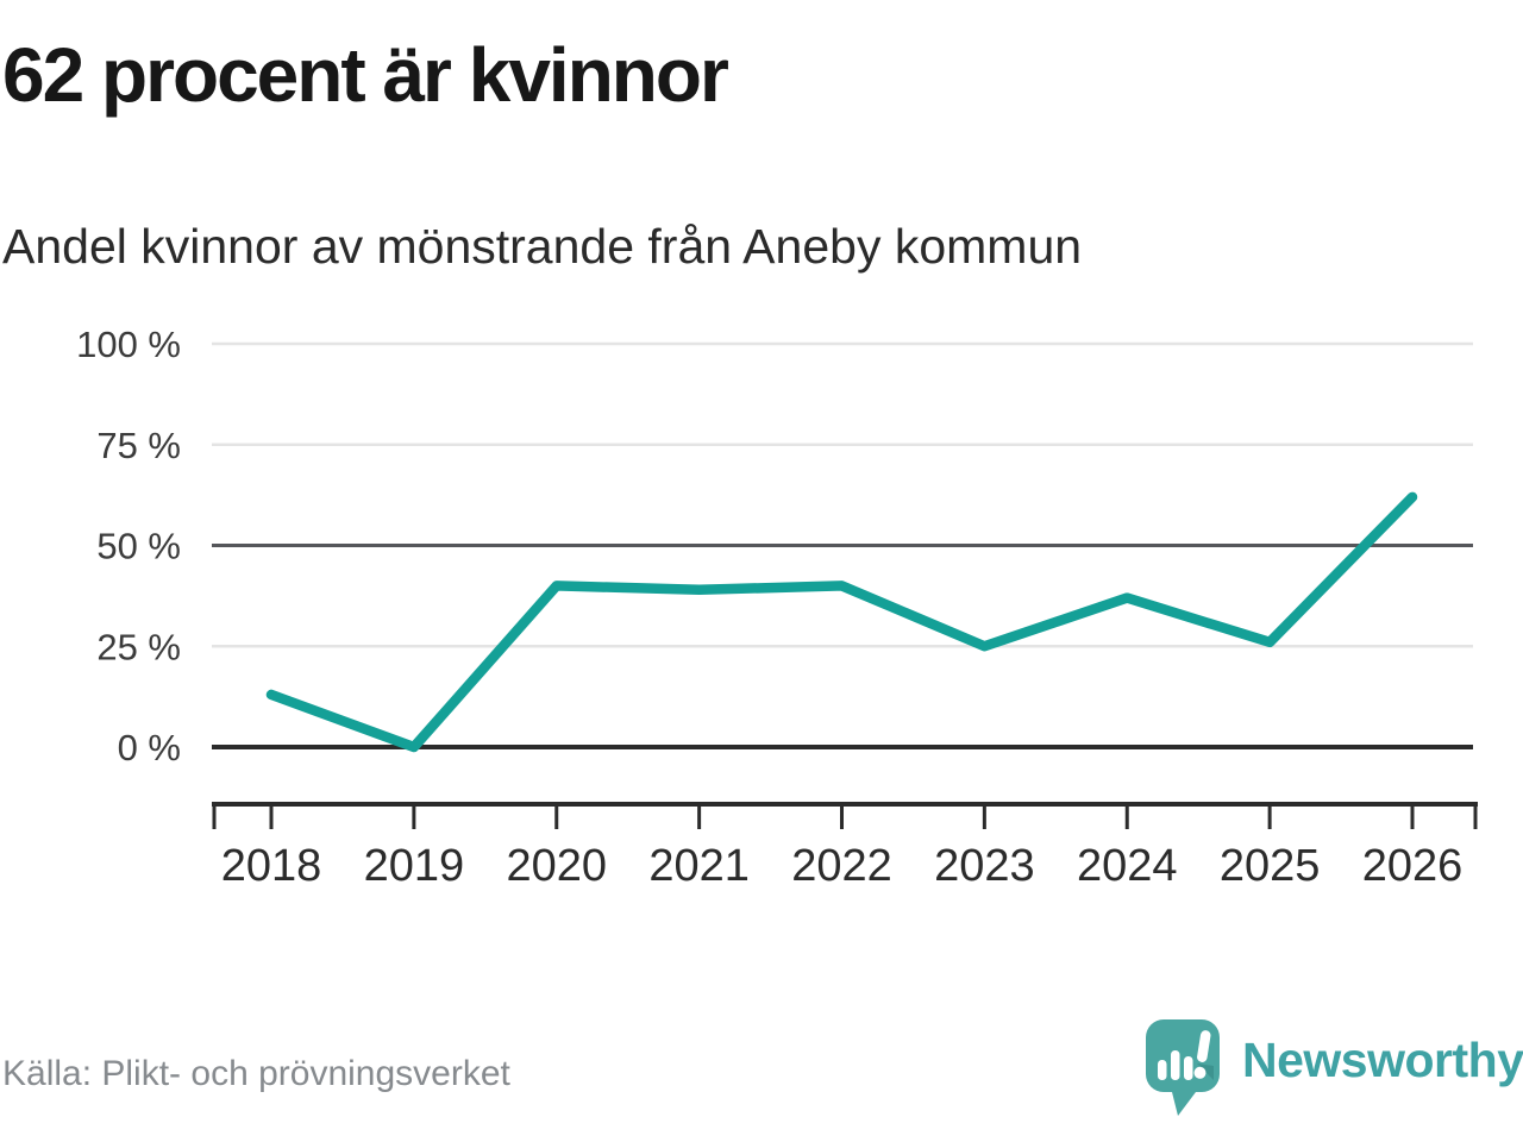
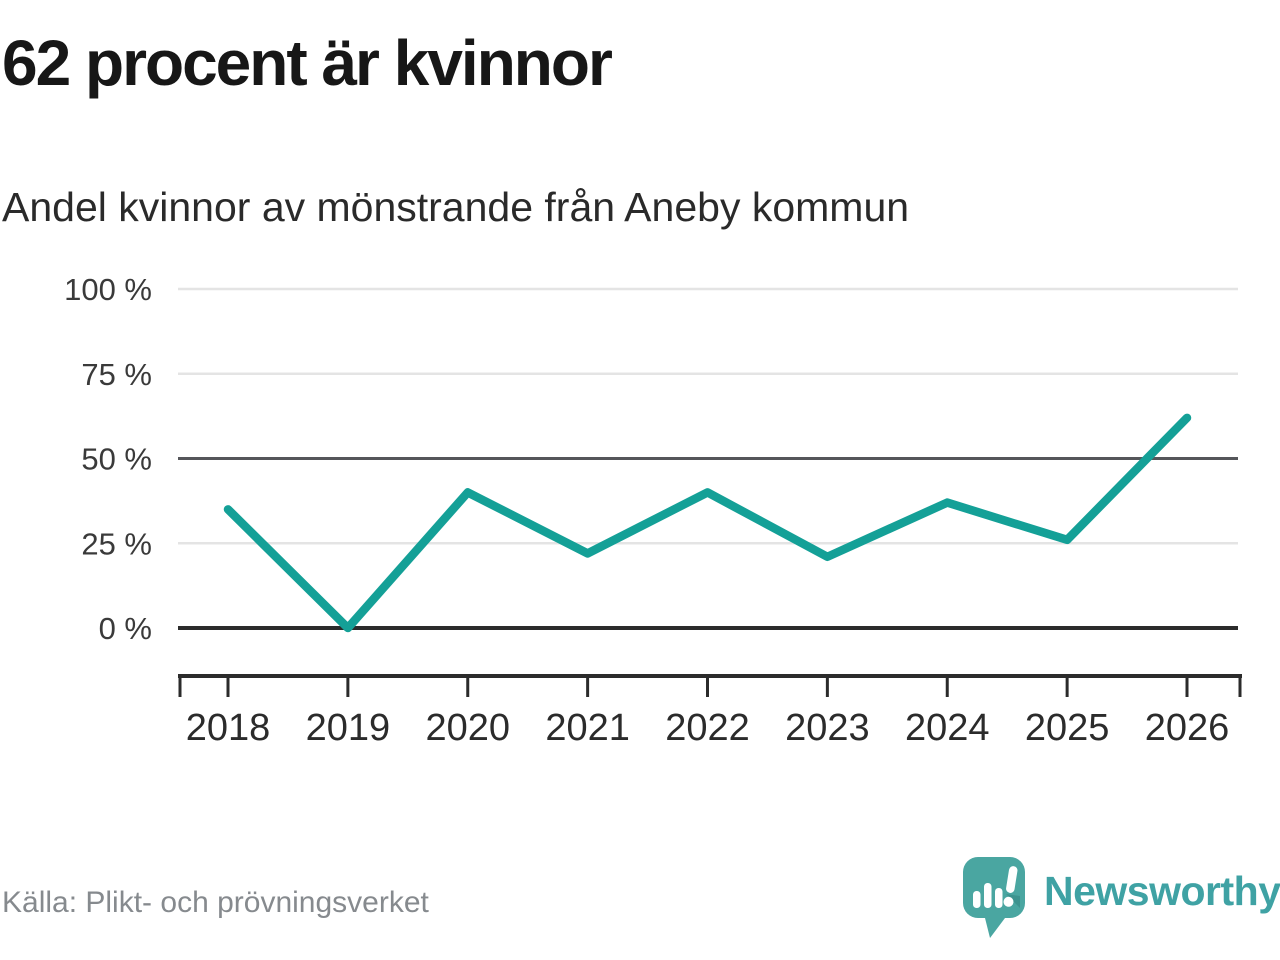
2018: 13% -> 35%
2021: 39% -> 22%
2023: 25% -> 21%
